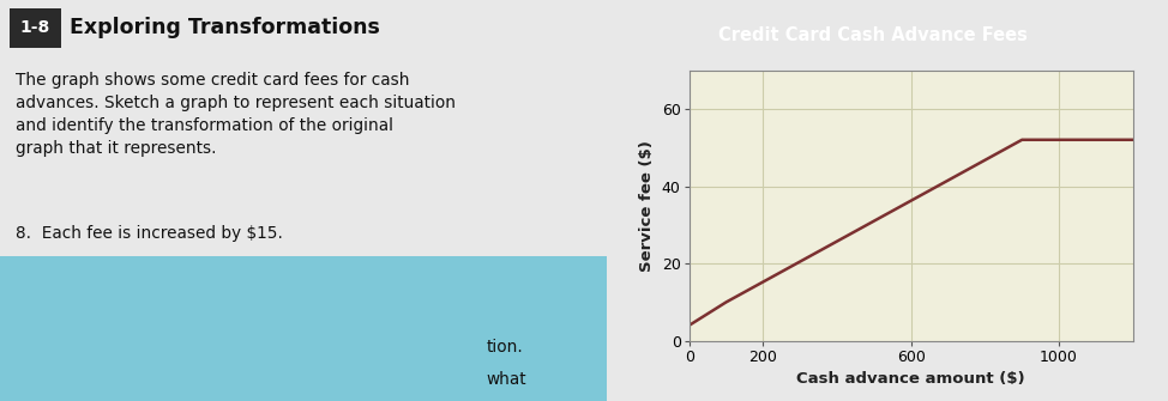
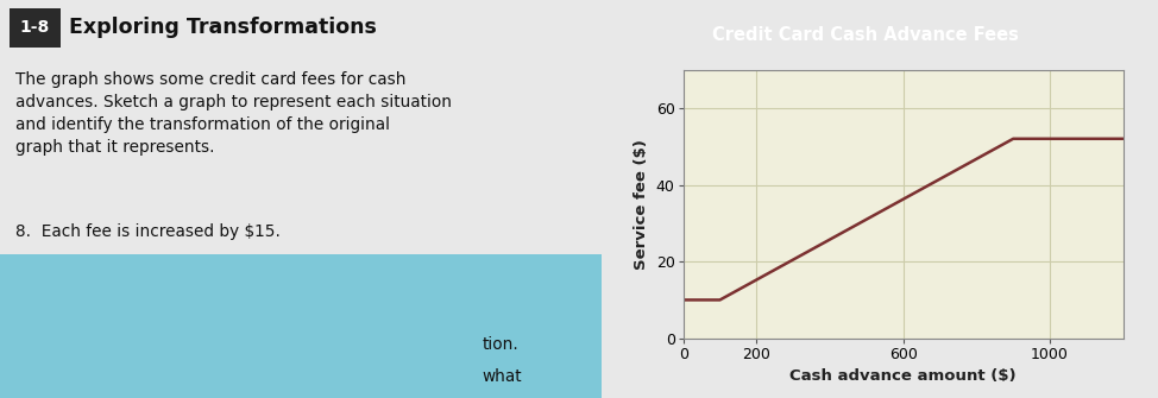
0: 4 -> 10
